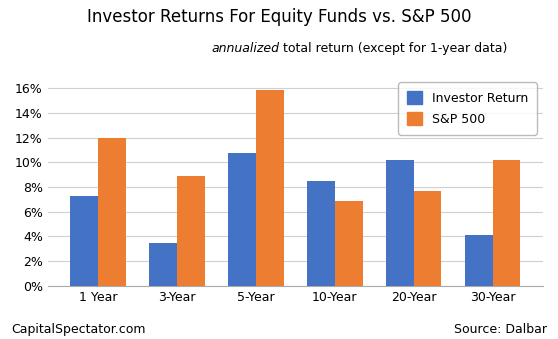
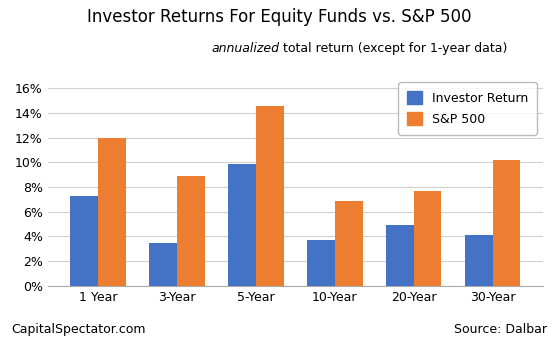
Investor Return/5-Year: 10.8% -> 9.9%
S&P 500/5-Year: 15.9% -> 14.6%
Investor Return/10-Year: 8.5% -> 3.7%
Investor Return/20-Year: 10.2% -> 4.9%
